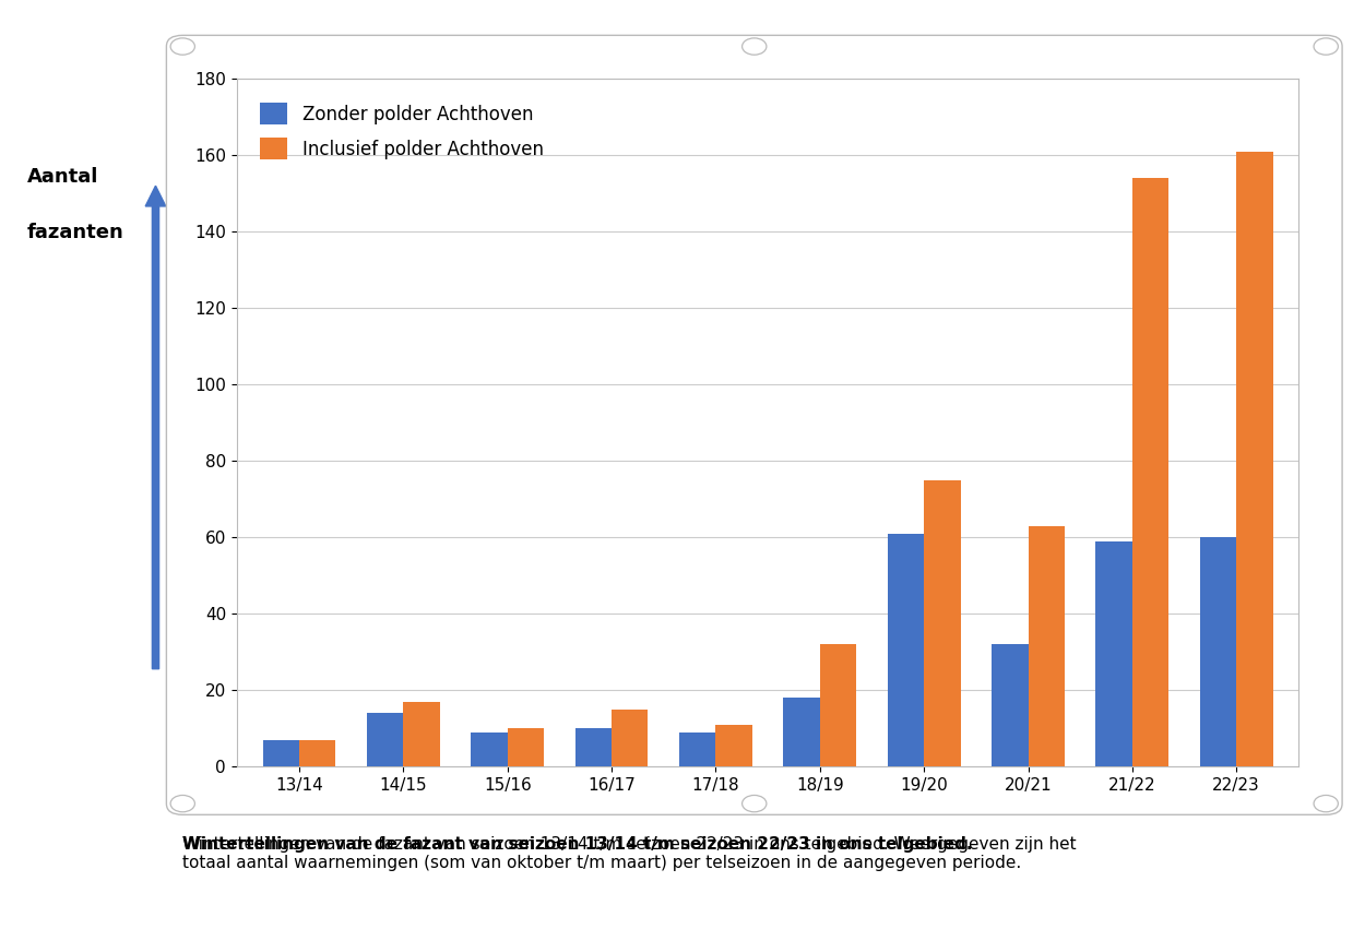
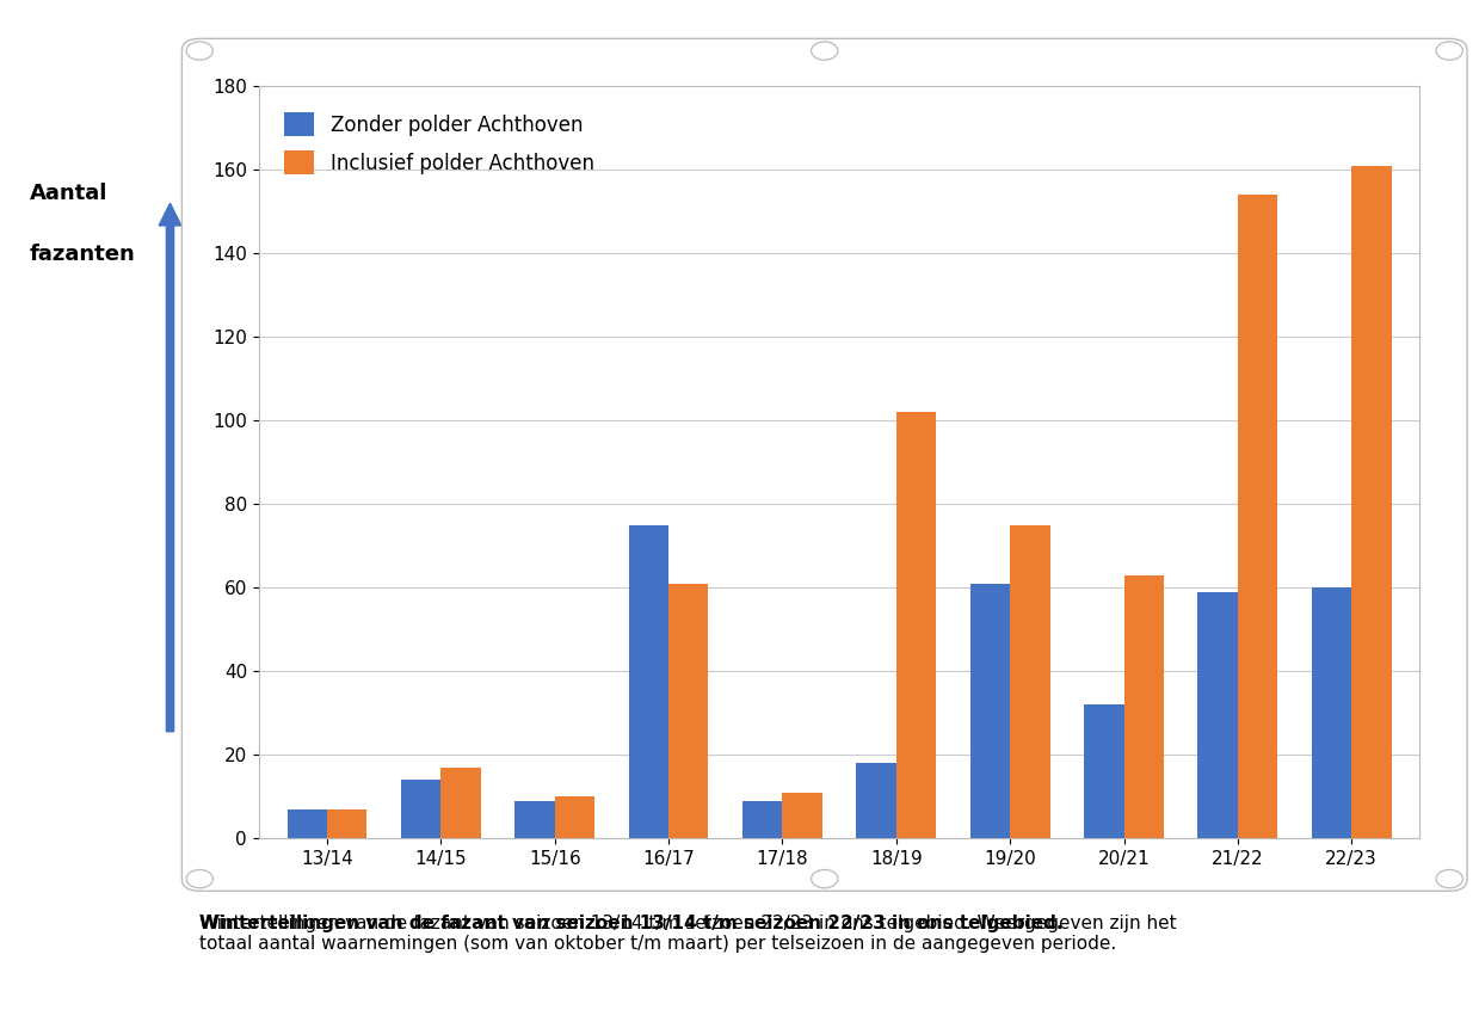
Zonder polder Achthoven/16/17: 10 -> 75
Inclusief polder Achthoven/16/17: 15 -> 61
Inclusief polder Achthoven/18/19: 32 -> 102
